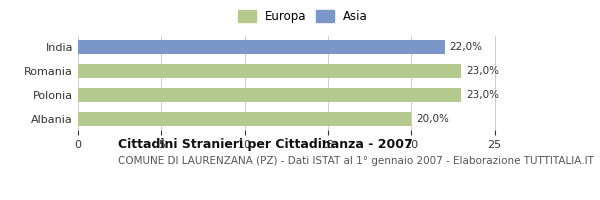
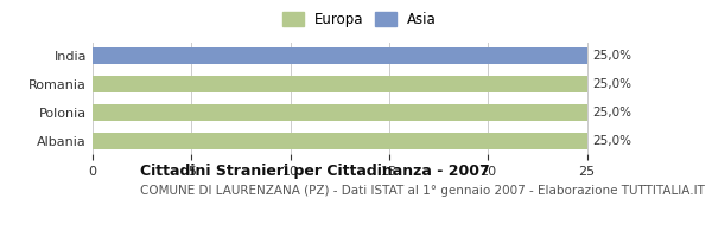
India: 22,0% -> 25,0%
Romania: 23,0% -> 25,0%
Polonia: 23,0% -> 25,0%
Albania: 20,0% -> 25,0%
